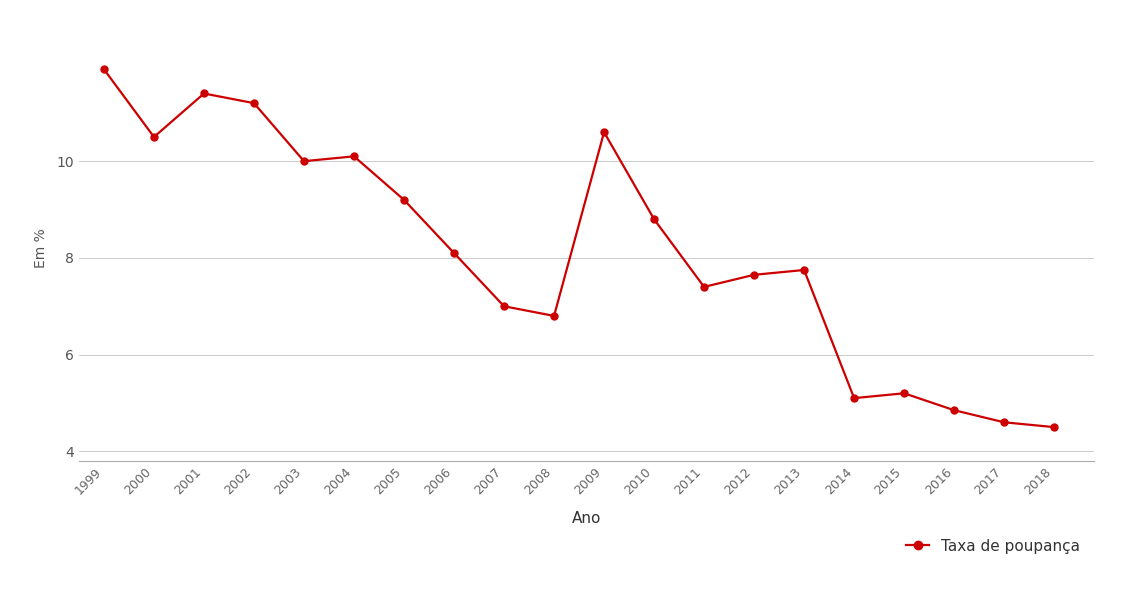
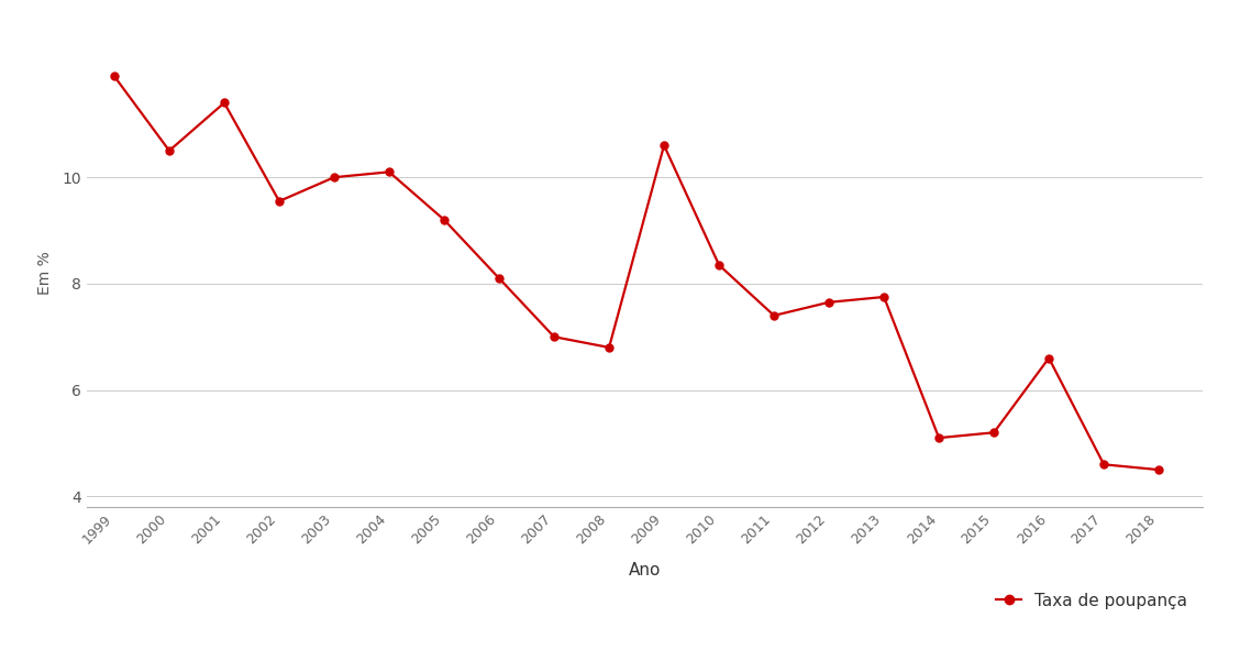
2002: 11.20 -> 9.55
2010: 8.80 -> 8.35
2016: 4.85 -> 6.60
